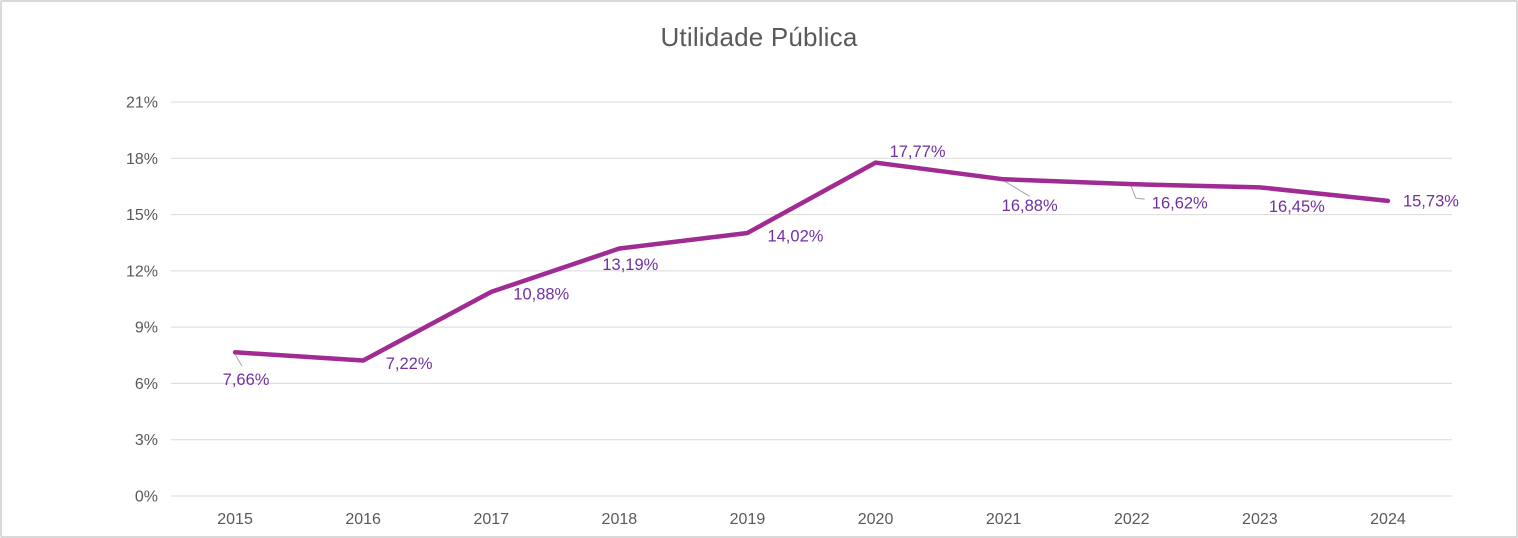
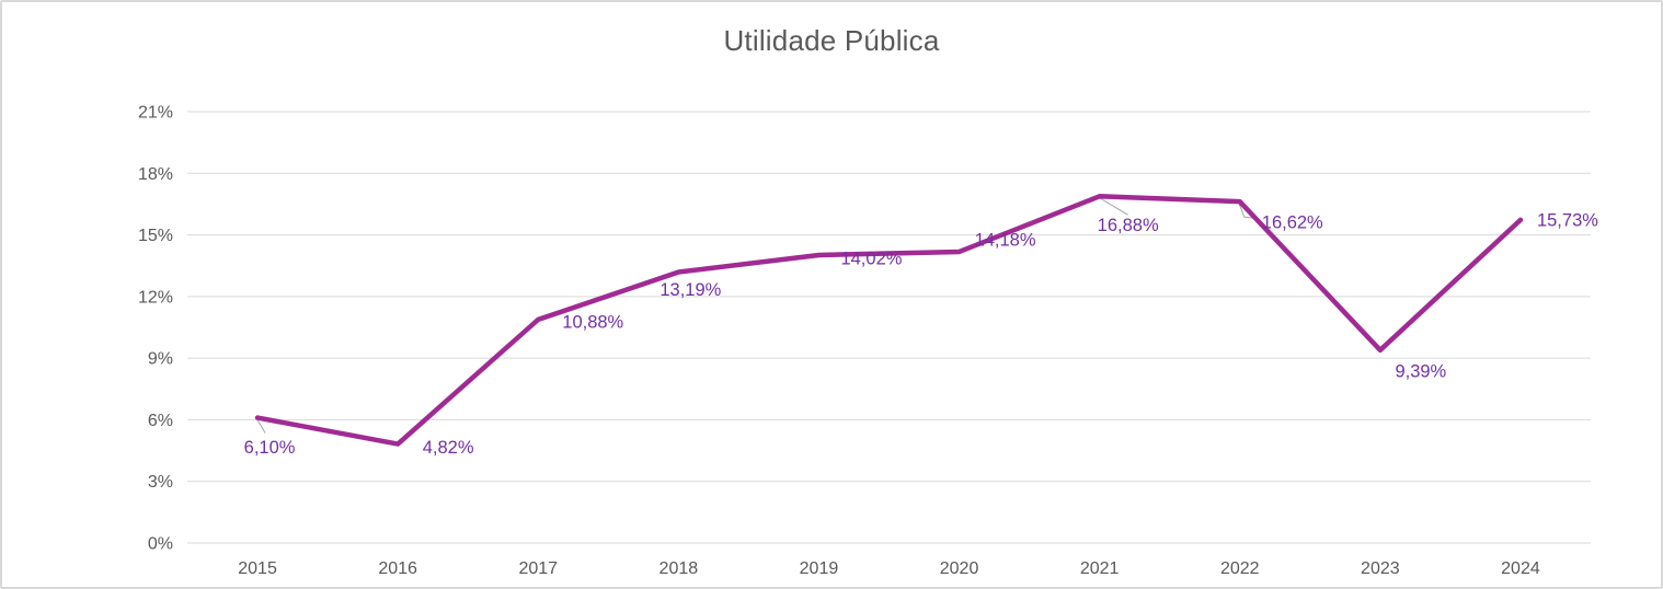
2015: 7,66% -> 6,10%
2016: 7,22% -> 4,82%
2020: 17,77% -> 14,18%
2023: 16,45% -> 9,39%
